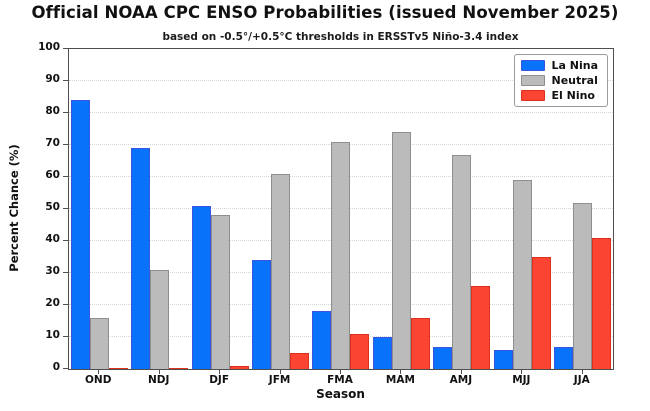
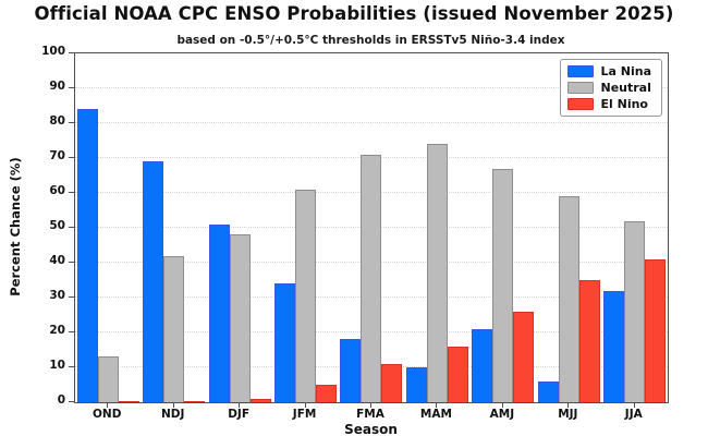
Neutral/OND: 16 -> 13
Neutral/NDJ: 31 -> 42
La Nina/AMJ: 7 -> 21
La Nina/JJA: 7 -> 32
